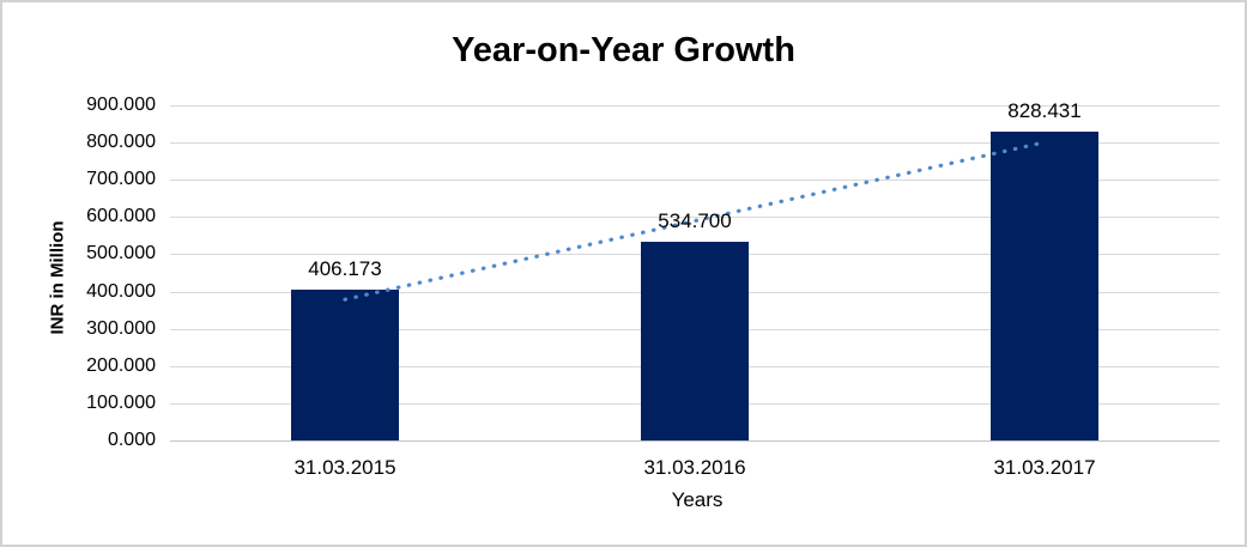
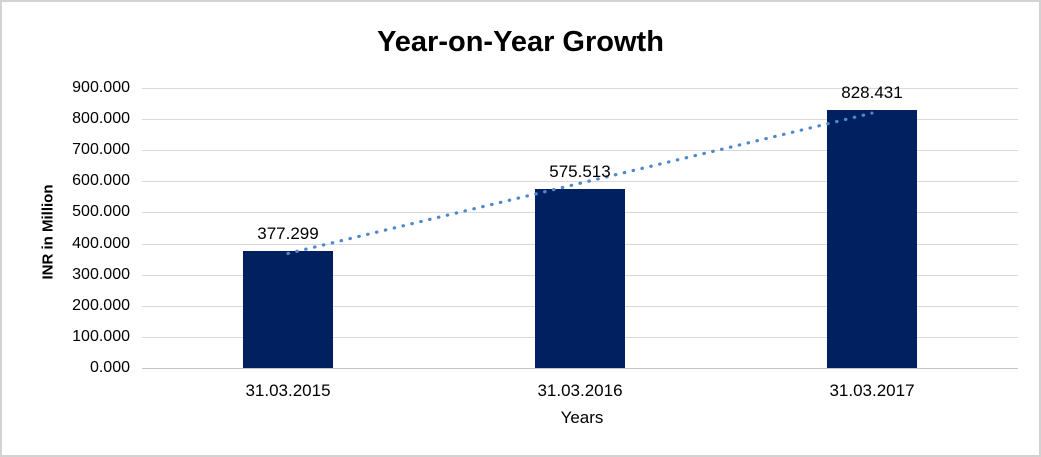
31.03.2015: 406.173 -> 377.299
31.03.2016: 534.700 -> 575.513
